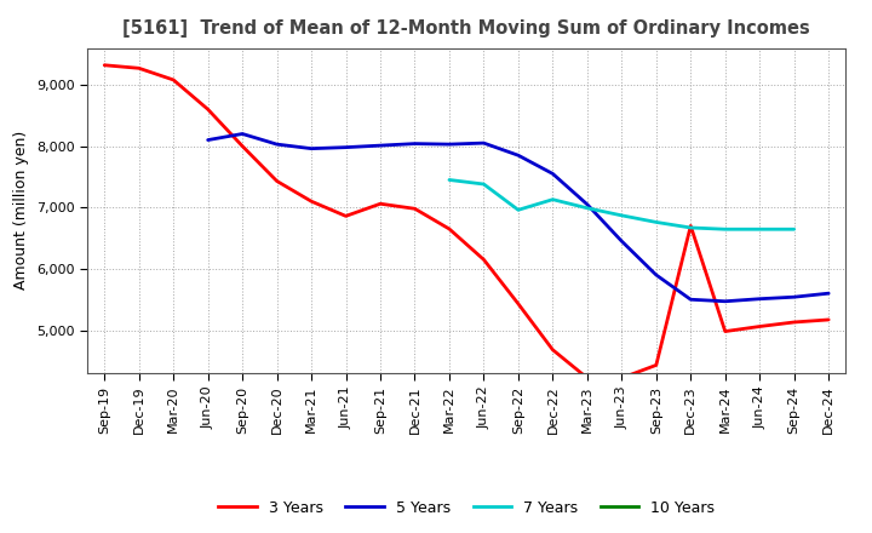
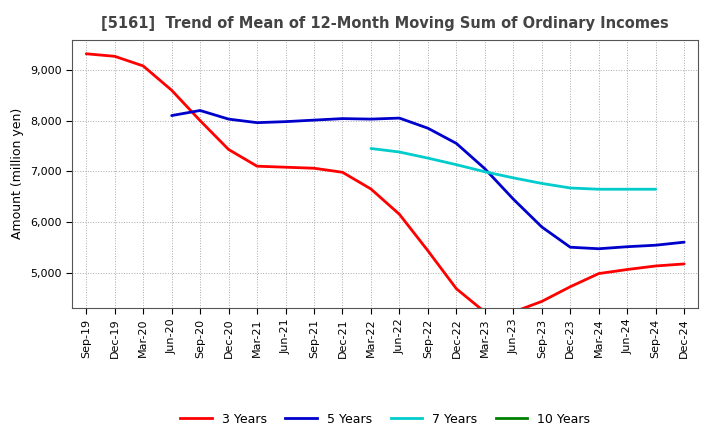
3 Years/Jun-21: 6,860 -> 7,080
7 Years/Sep-22: 6,960 -> 7,260
3 Years/Dec-23: 6,700 -> 4,720
